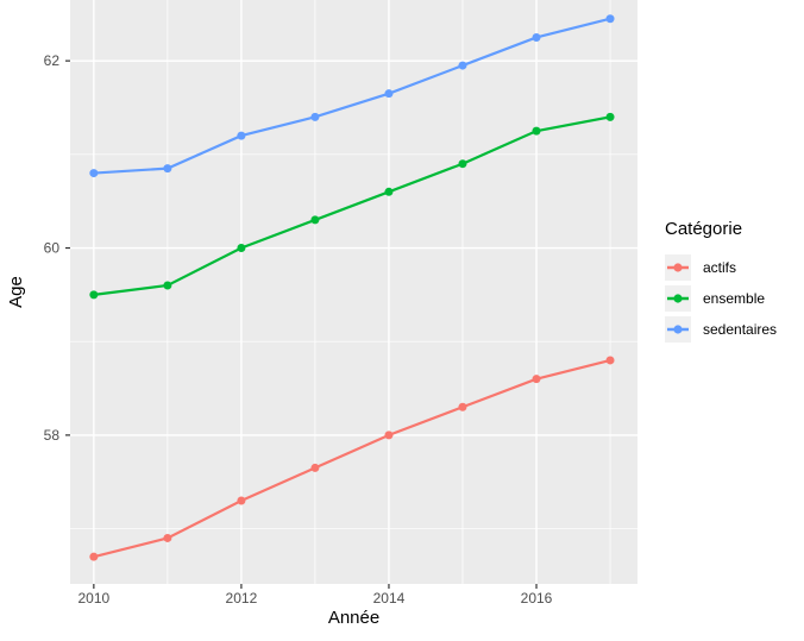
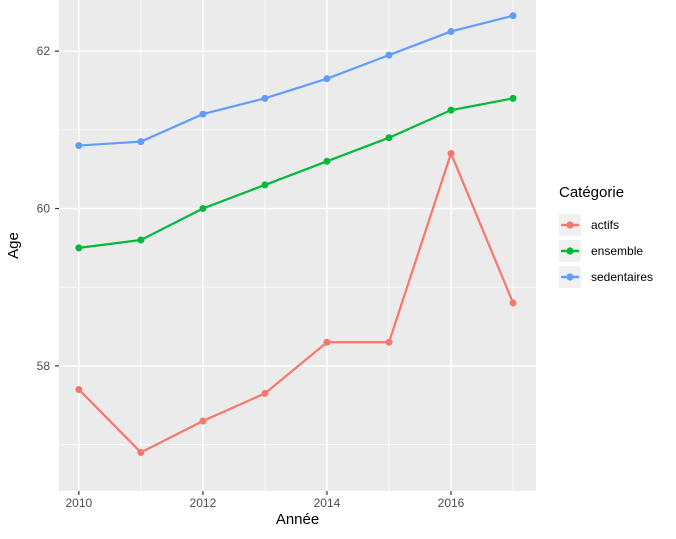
actifs/2010: 56.7 -> 57.7
actifs/2014: 58.0 -> 58.3
actifs/2016: 58.6 -> 60.7
